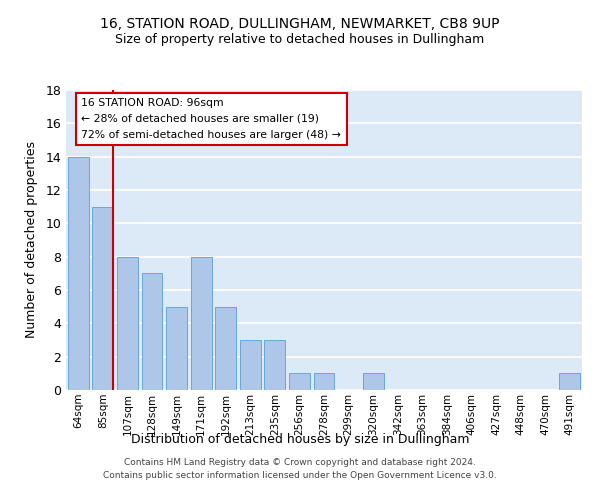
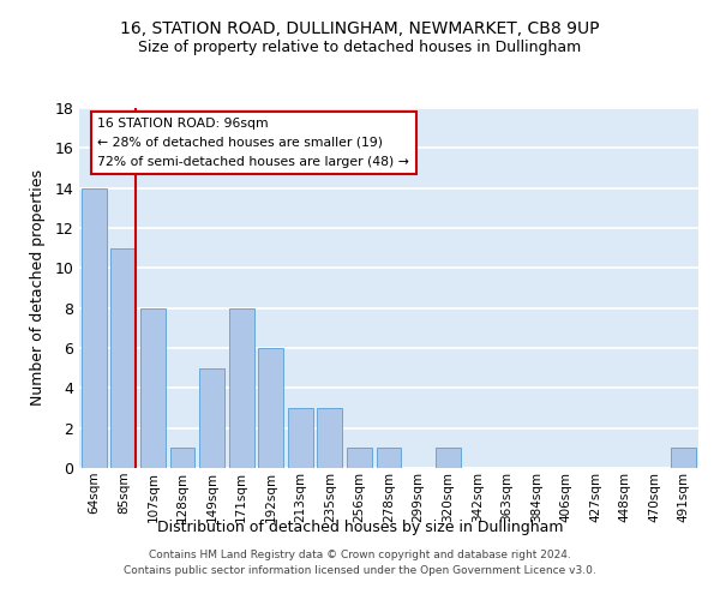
128sqm: 7 -> 1
192sqm: 5 -> 6
